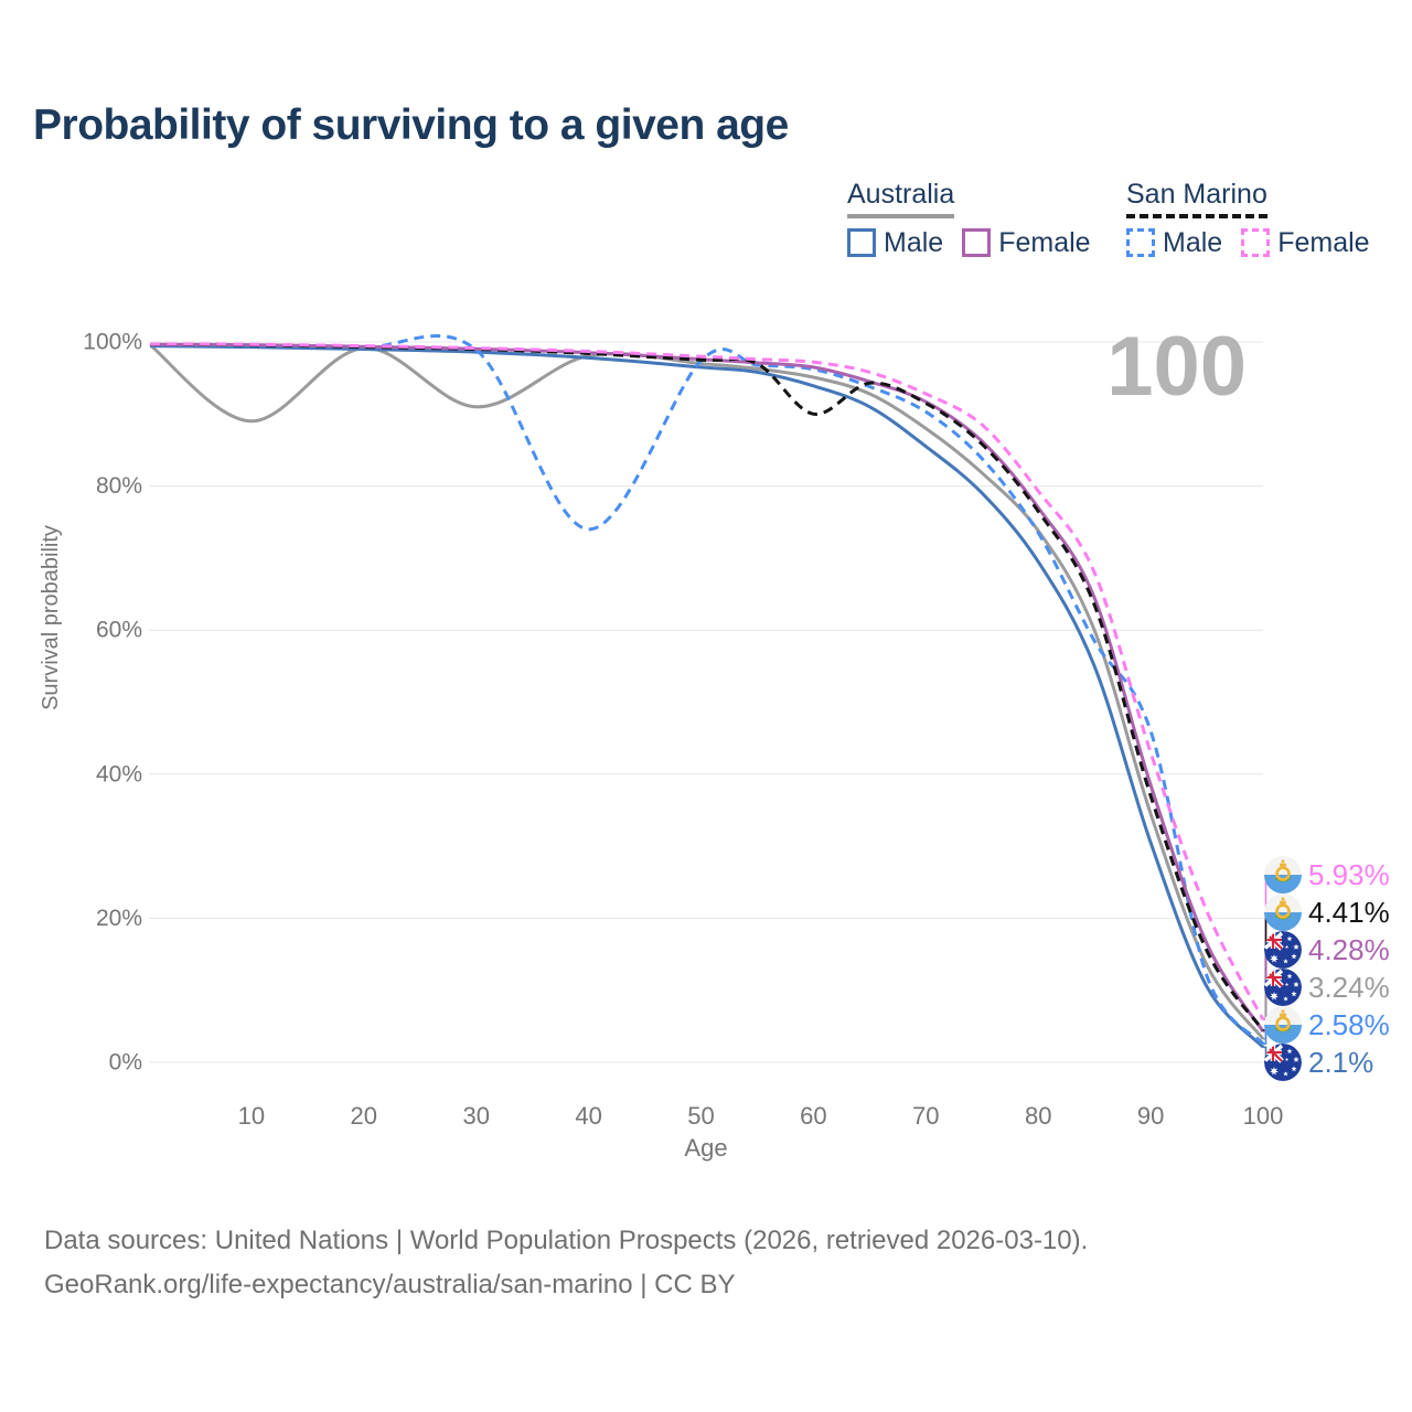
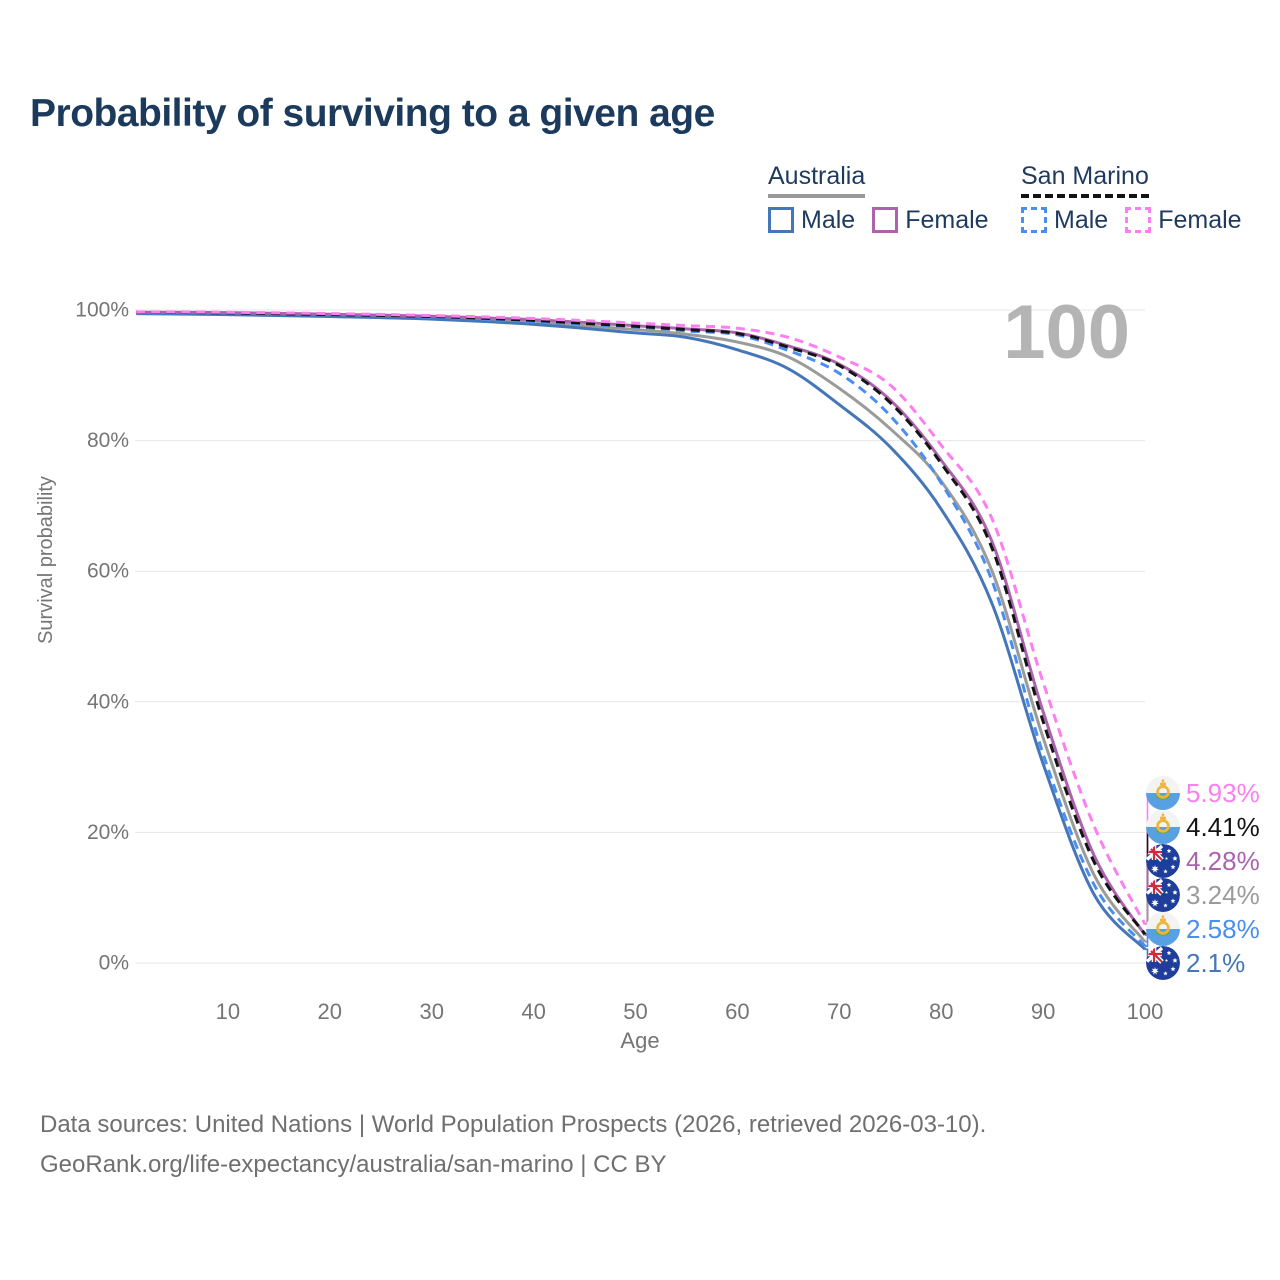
Australia/10: 89% -> 99%
Australia/30: 91% -> 99%
San Marino Male/40: 74% -> 98%
San Marino/60: 90% -> 96%
San Marino Male/90: 46% -> 32%
